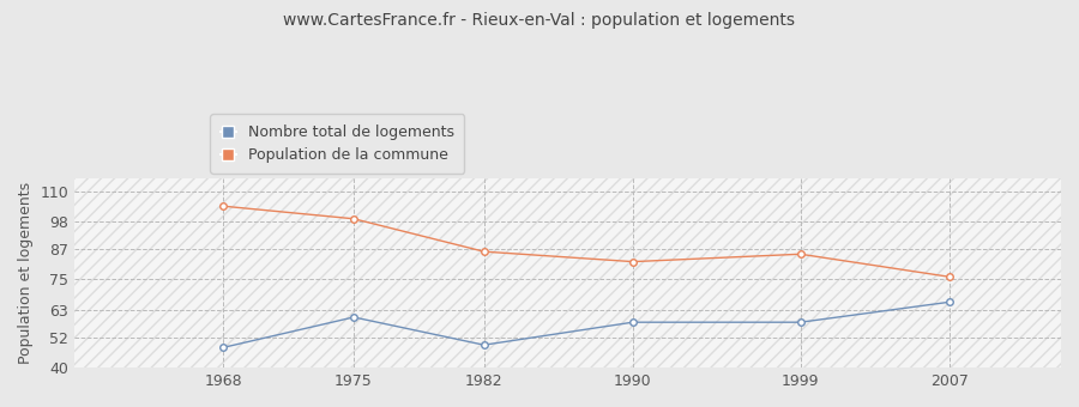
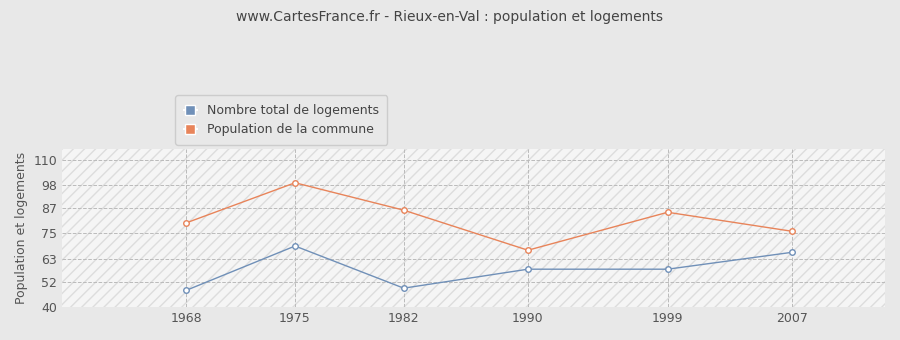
Population de la commune/1968: 104 -> 80
Nombre total de logements/1975: 60 -> 69
Population de la commune/1990: 82 -> 67
